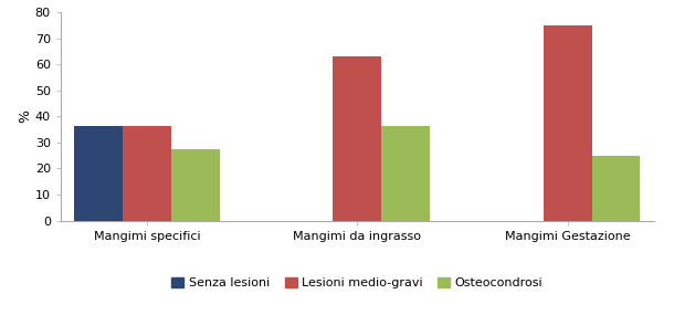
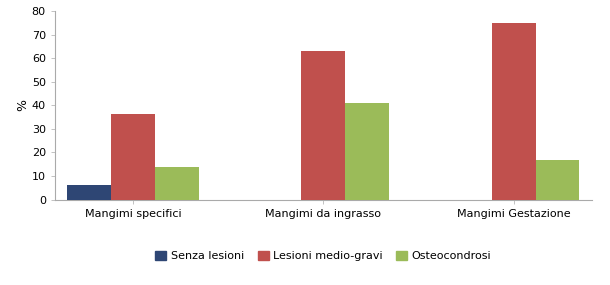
Senza lesioni/Mangimi specifici: 36.5 -> 6.0
Osteocondrosi/Mangimi specifici: 27.5 -> 14.0
Osteocondrosi/Mangimi da ingrasso: 36.5 -> 41.0
Osteocondrosi/Mangimi Gestazione: 25.0 -> 17.0
